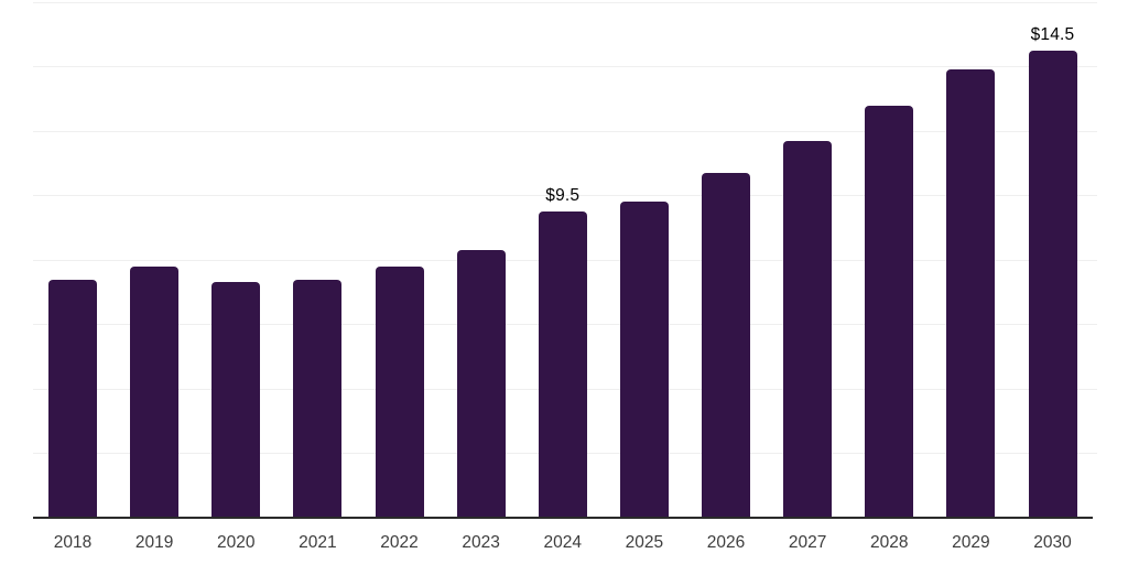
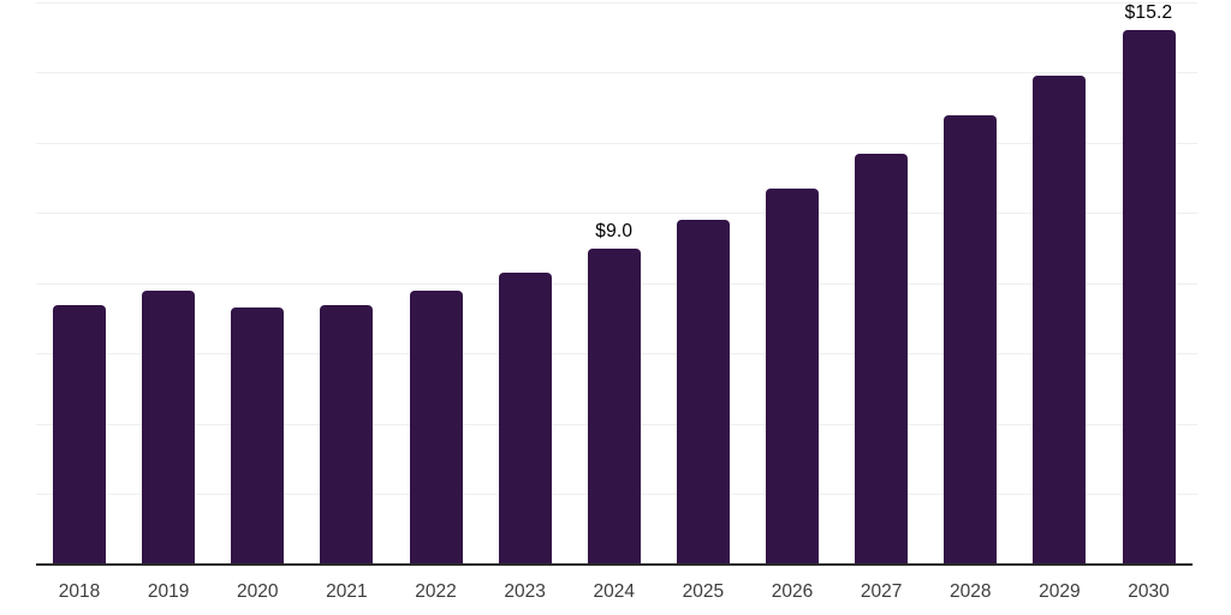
2024: $9.5 -> $9.0
2030: $14.5 -> $15.2
